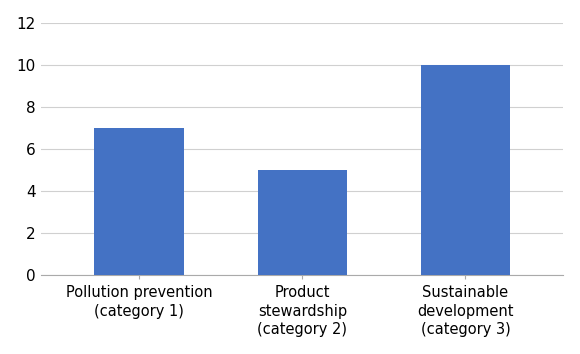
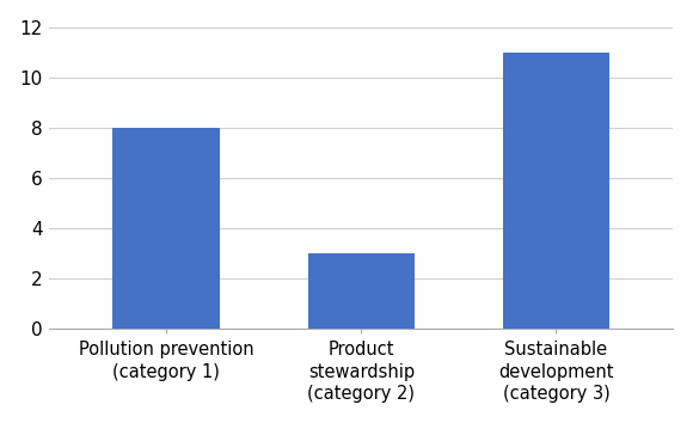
Pollution prevention (category 1): 7 -> 8
Product stewardship (category 2): 5 -> 3
Sustainable development (category 3): 10 -> 11
